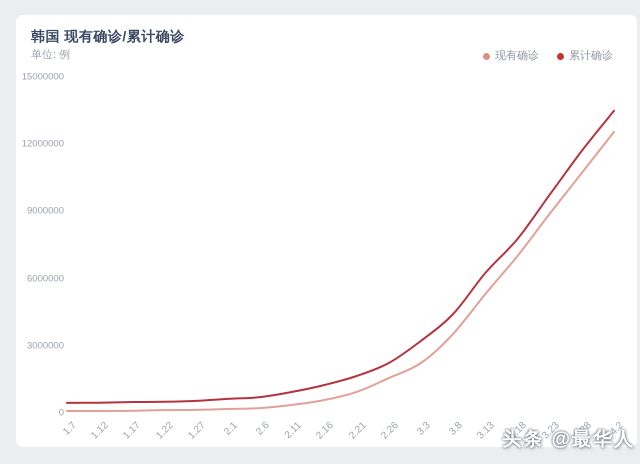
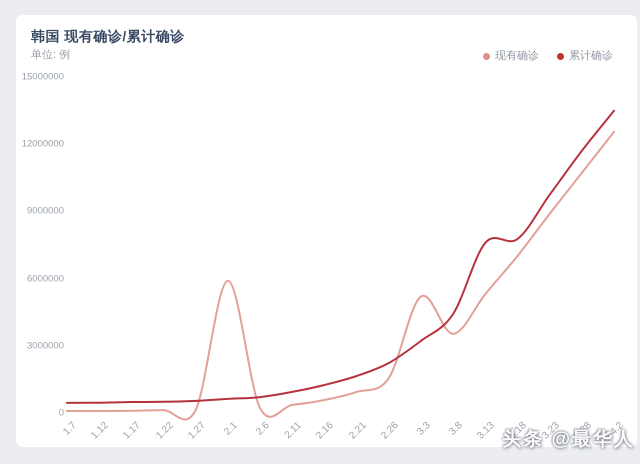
现有确诊/2.1: 200000 -> 5900000
现有确诊/3.3: 2200000 -> 5200000
累计确诊/3.13: 6200000 -> 7600000
